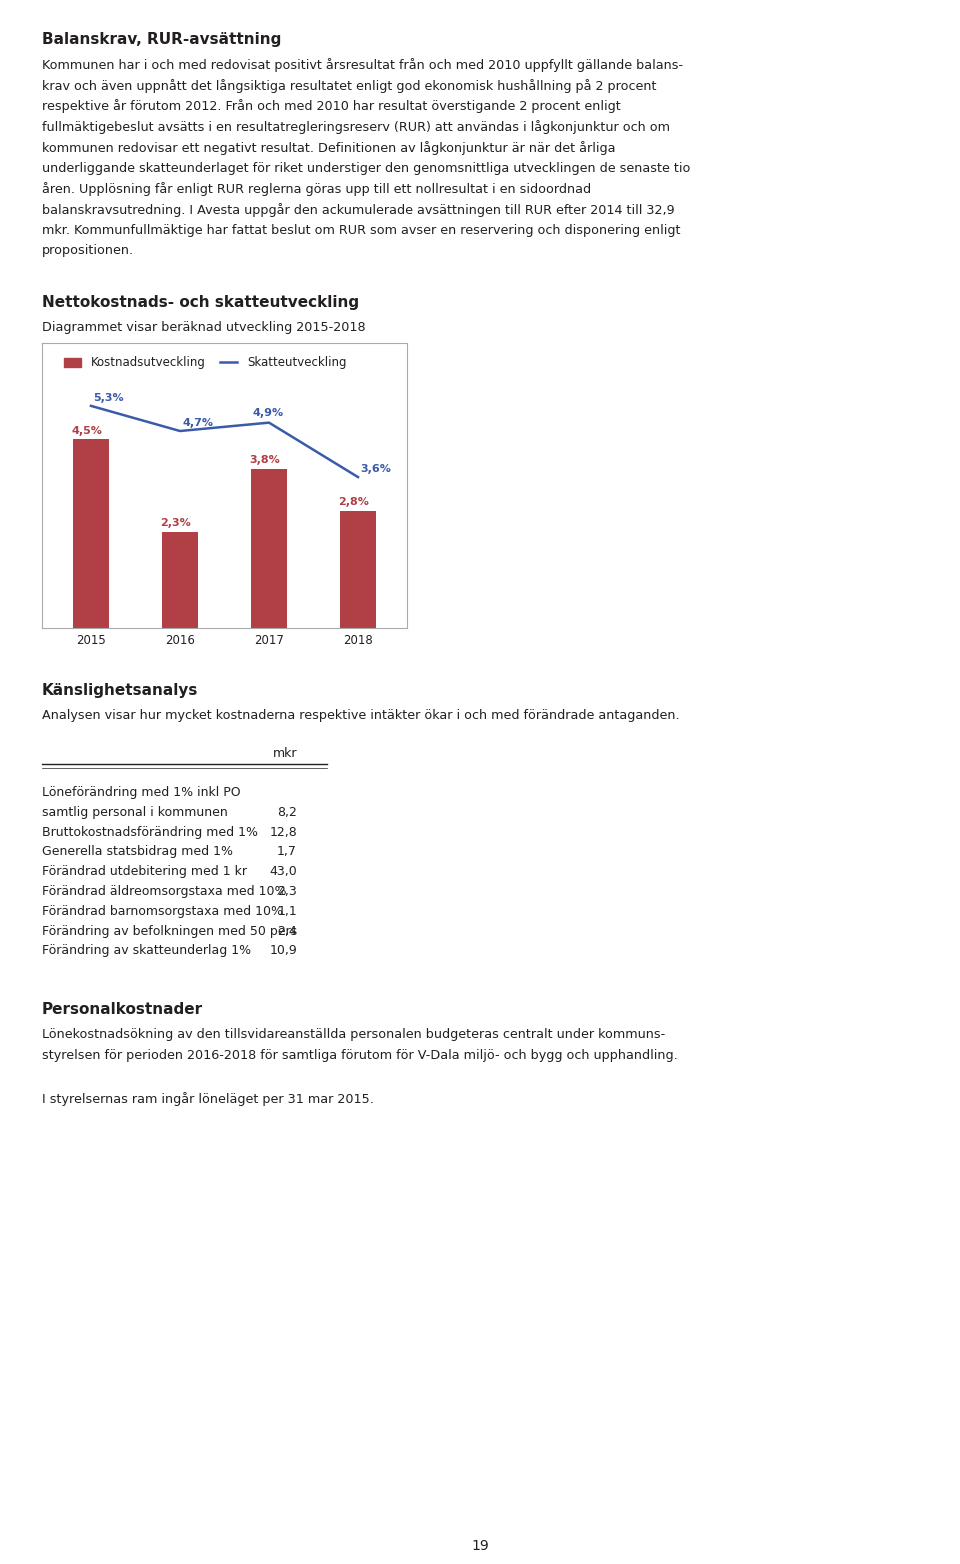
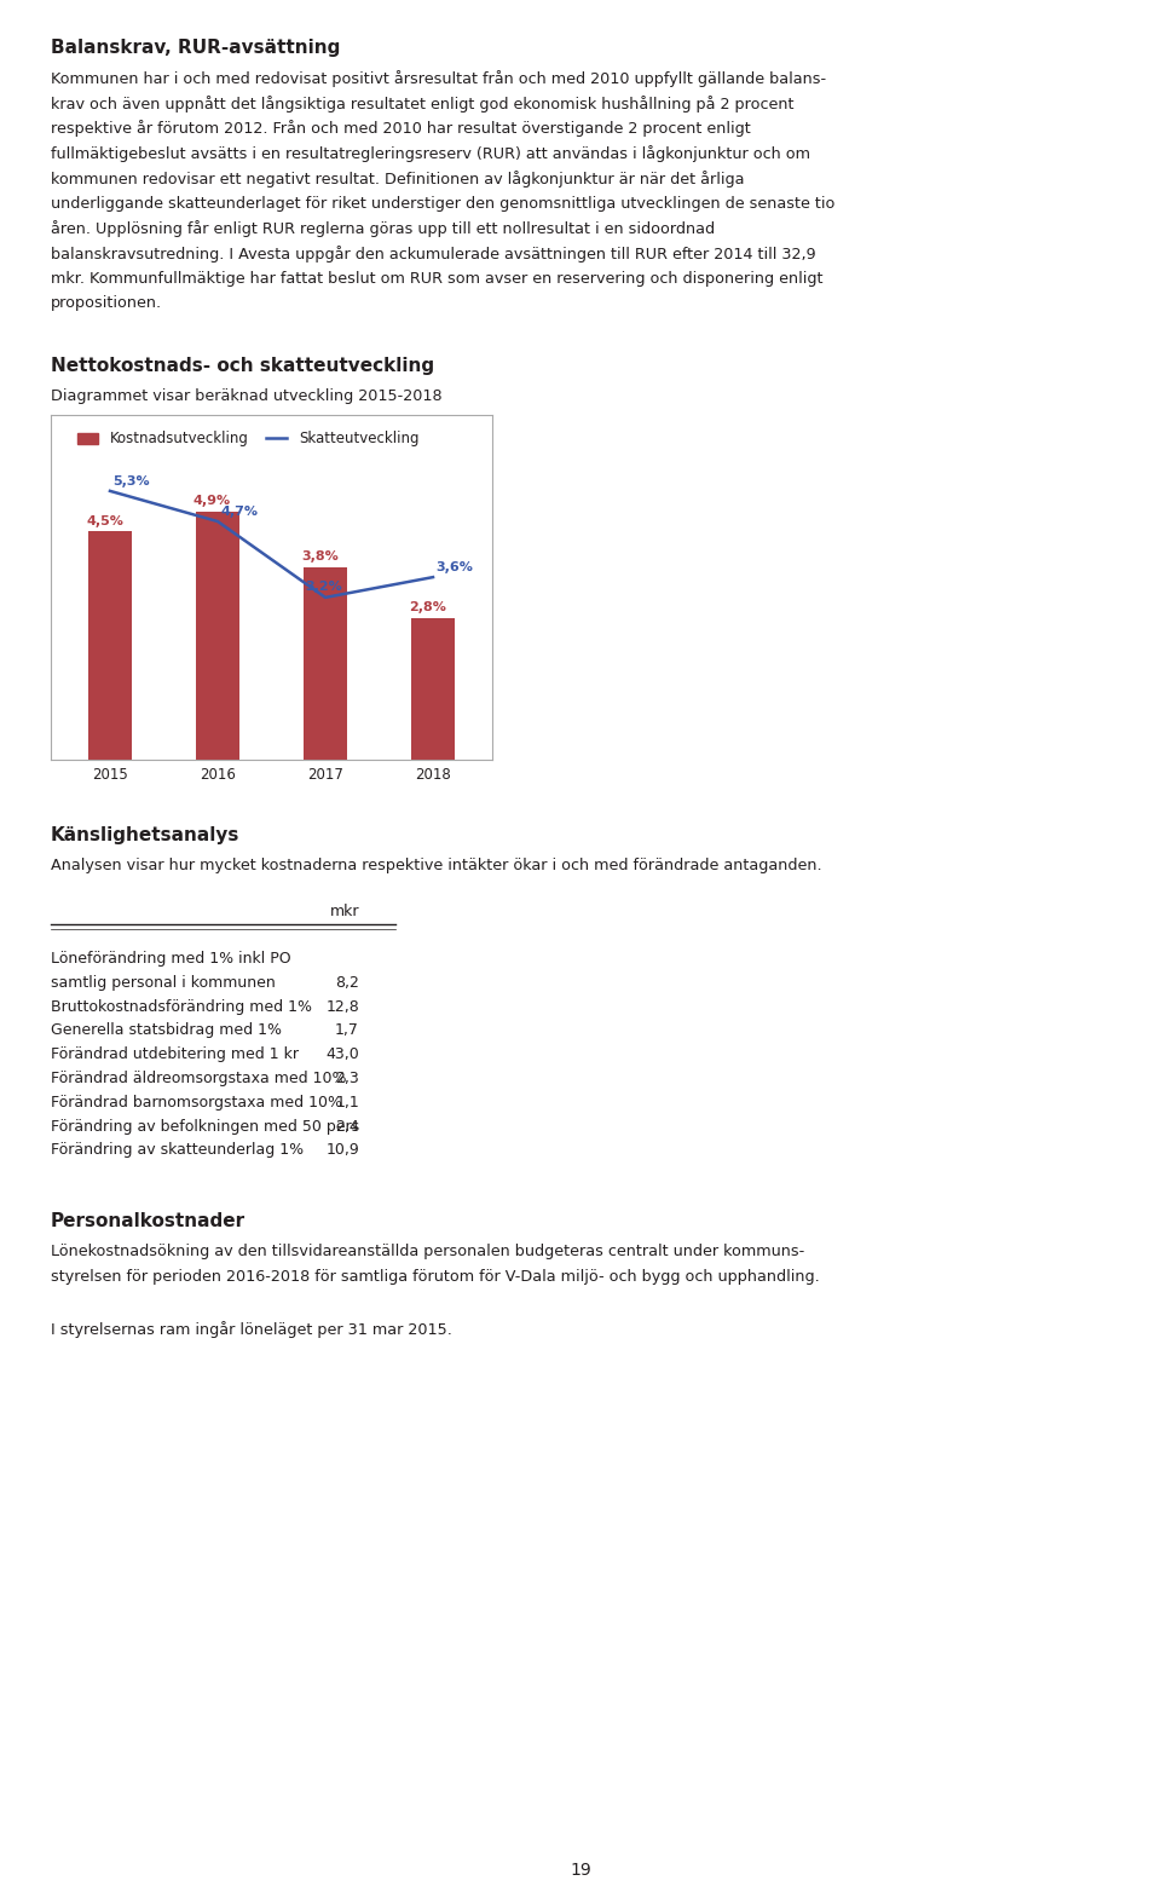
Kostnadsutveckling/2016: 2,3% -> 4,9%
Skatteutveckling/2017: 4,9% -> 3,2%
